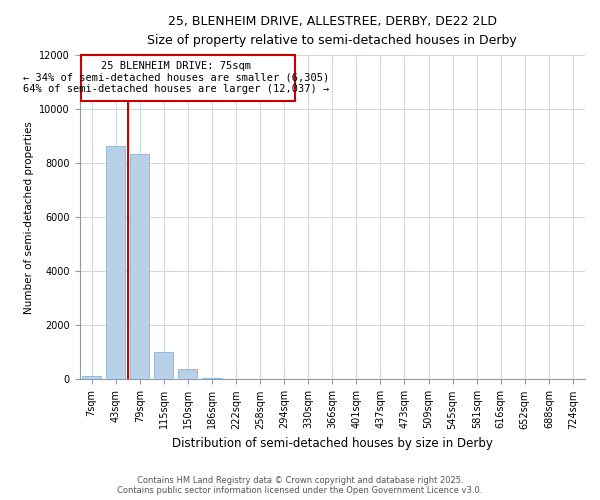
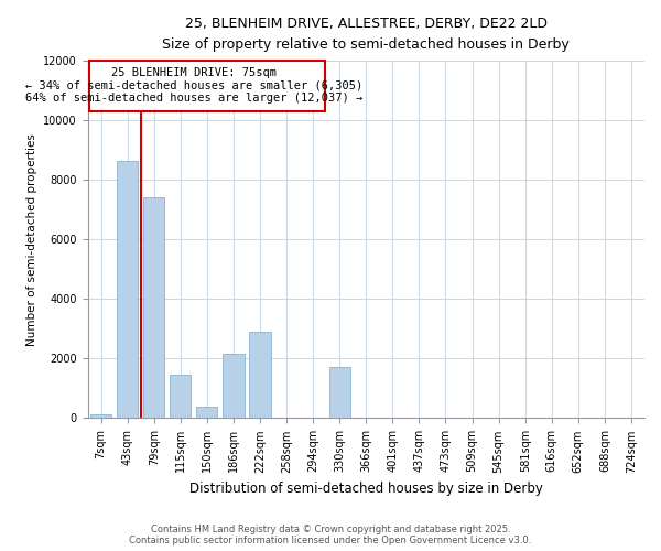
79sqm: 8330 -> 7400
115sqm: 1020 -> 1450
186sqm: 60 -> 2150
222sqm: 20 -> 2900
330sqm: 0 -> 1700
